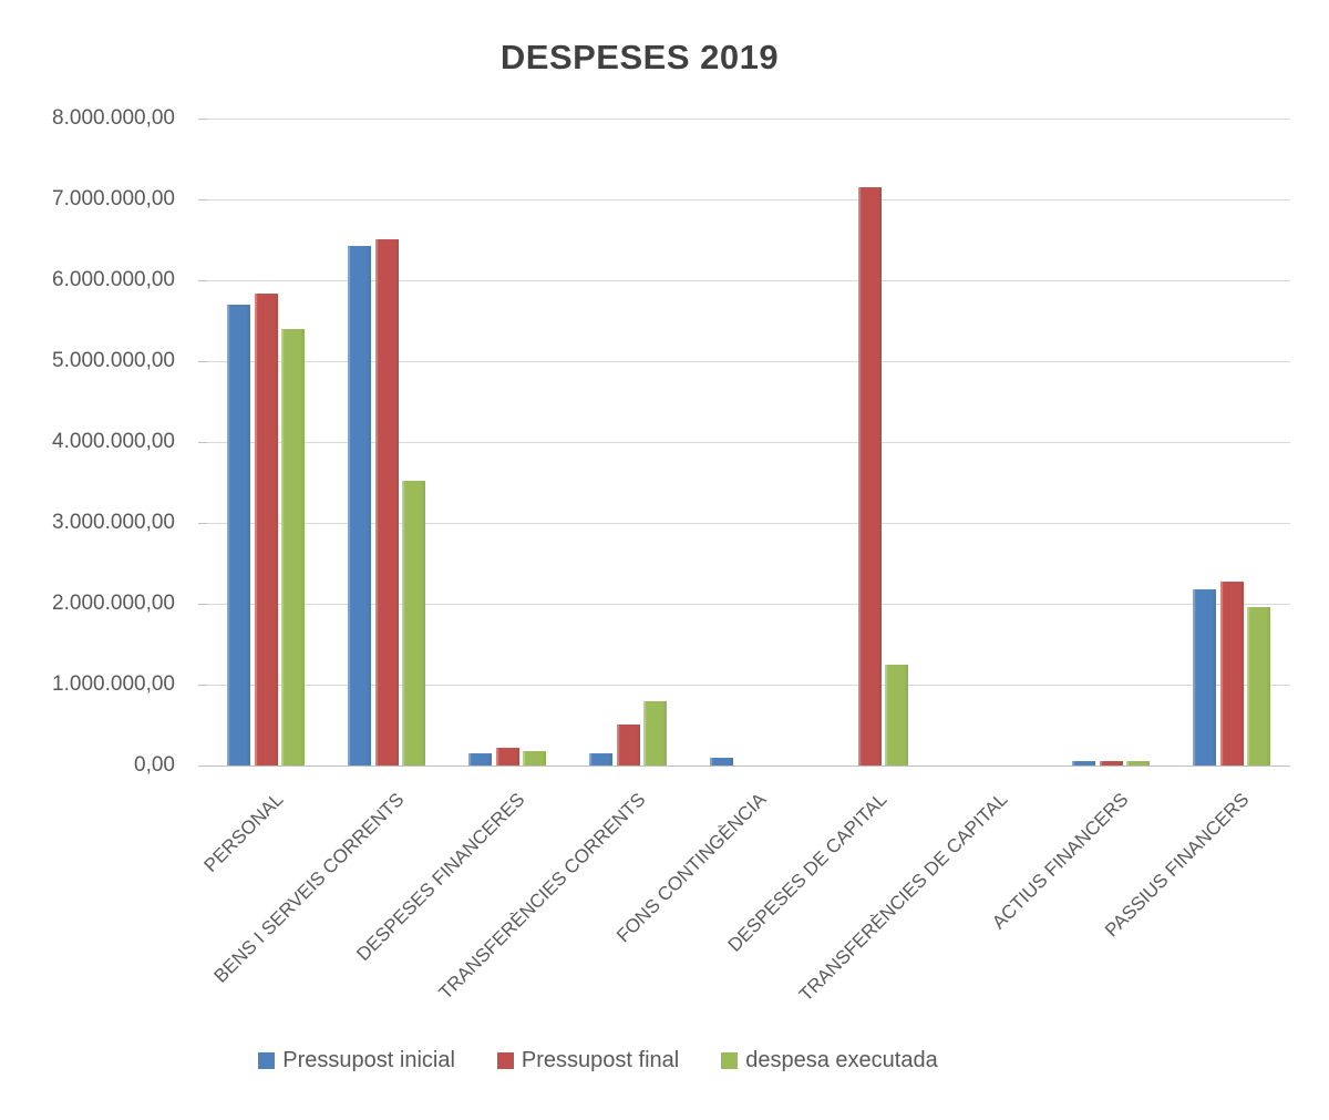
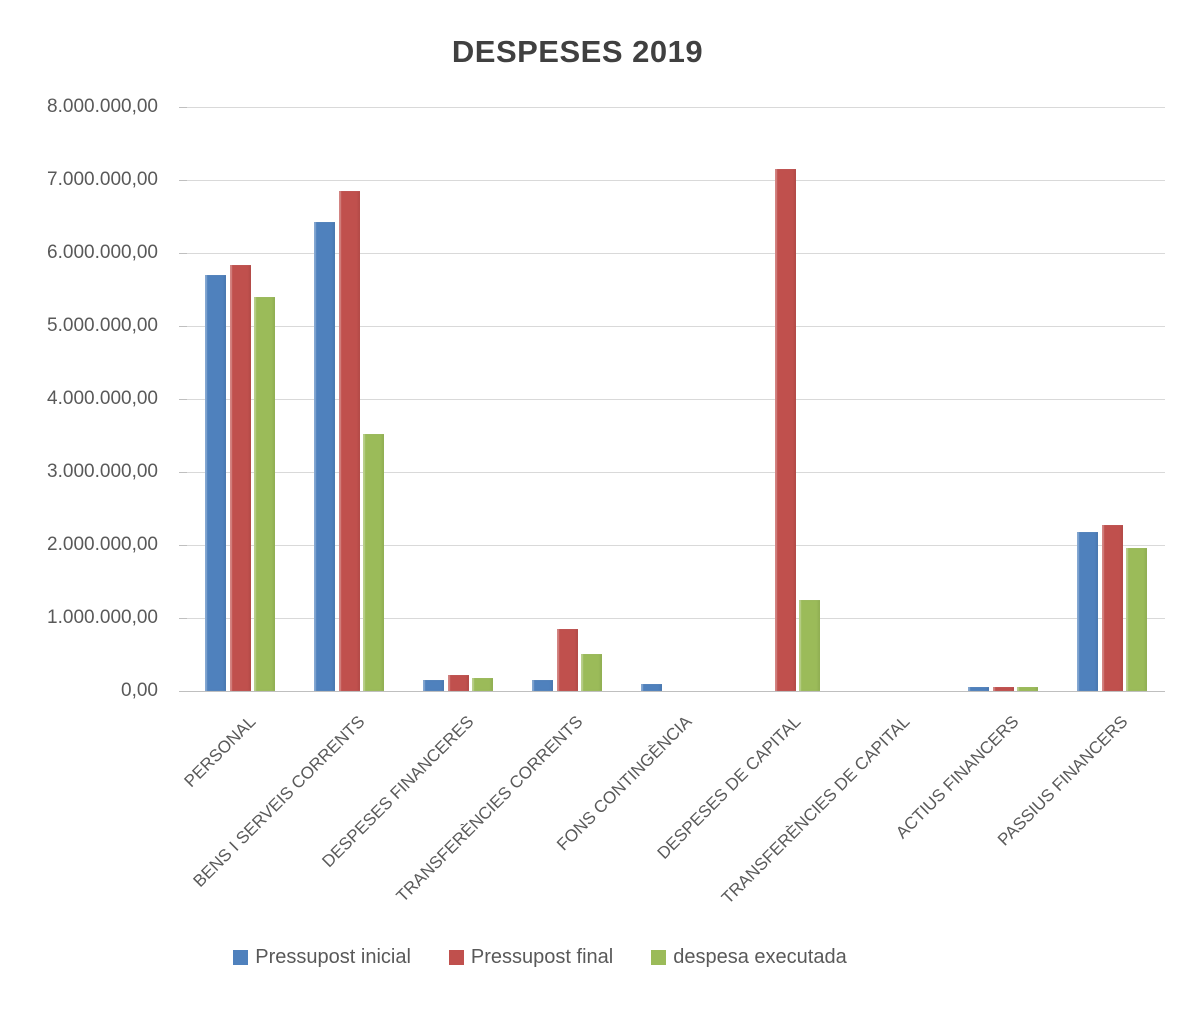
Pressupost final/BENS I SERVEIS CORRENTS: 6500000 -> 6800000
Pressupost final/TRANSFERÈNCIES CORRENTS: 500000 -> 800000
despesa executada/TRANSFERÈNCIES CORRENTS: 800000 -> 500000
